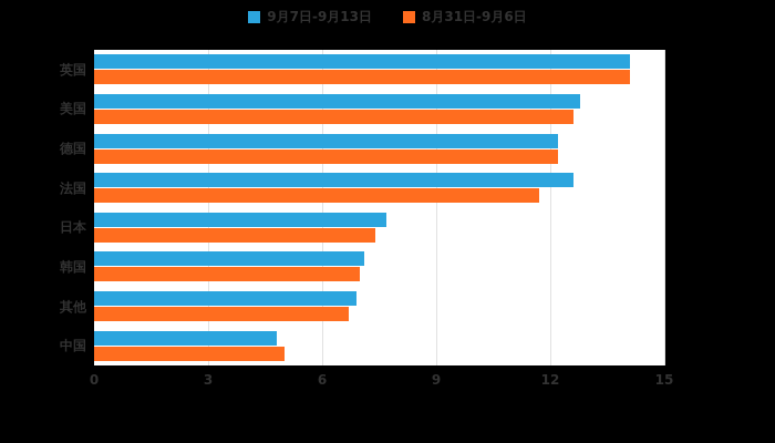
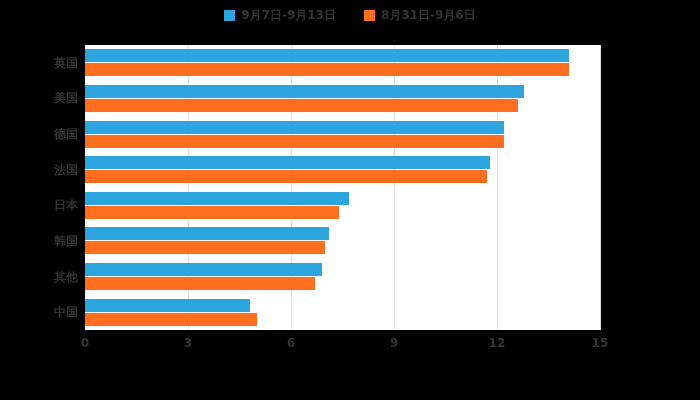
9月7日-9月13日/法国: 12.6 -> 11.8
